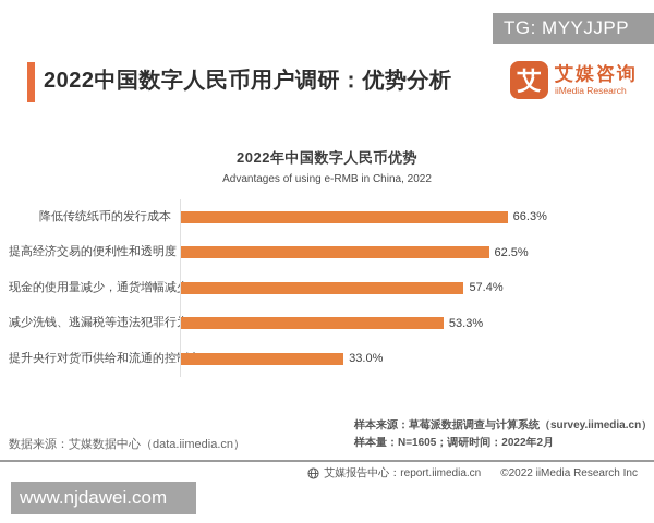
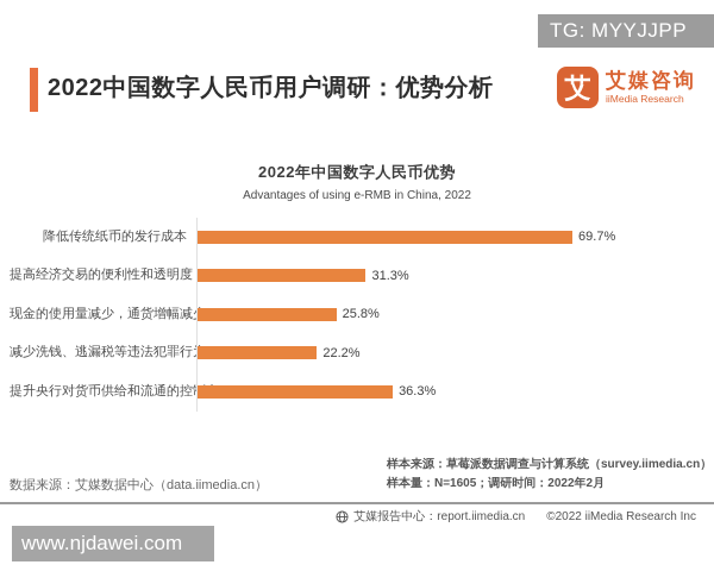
降低传统纸币的发行成本: 66.3% -> 69.7%
提高经济交易的便利性和透明度: 62.5% -> 31.3%
现金的使用量减少，通货增幅减少: 57.4% -> 25.8%
减少洗钱、逃漏税等违法犯罪行为: 53.3% -> 22.2%
提升央行对货币供给和流通的控制力: 33.0% -> 36.3%
